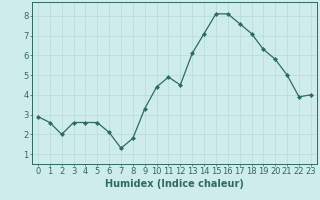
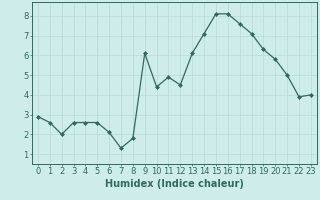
9: 3.3 -> 6.1
